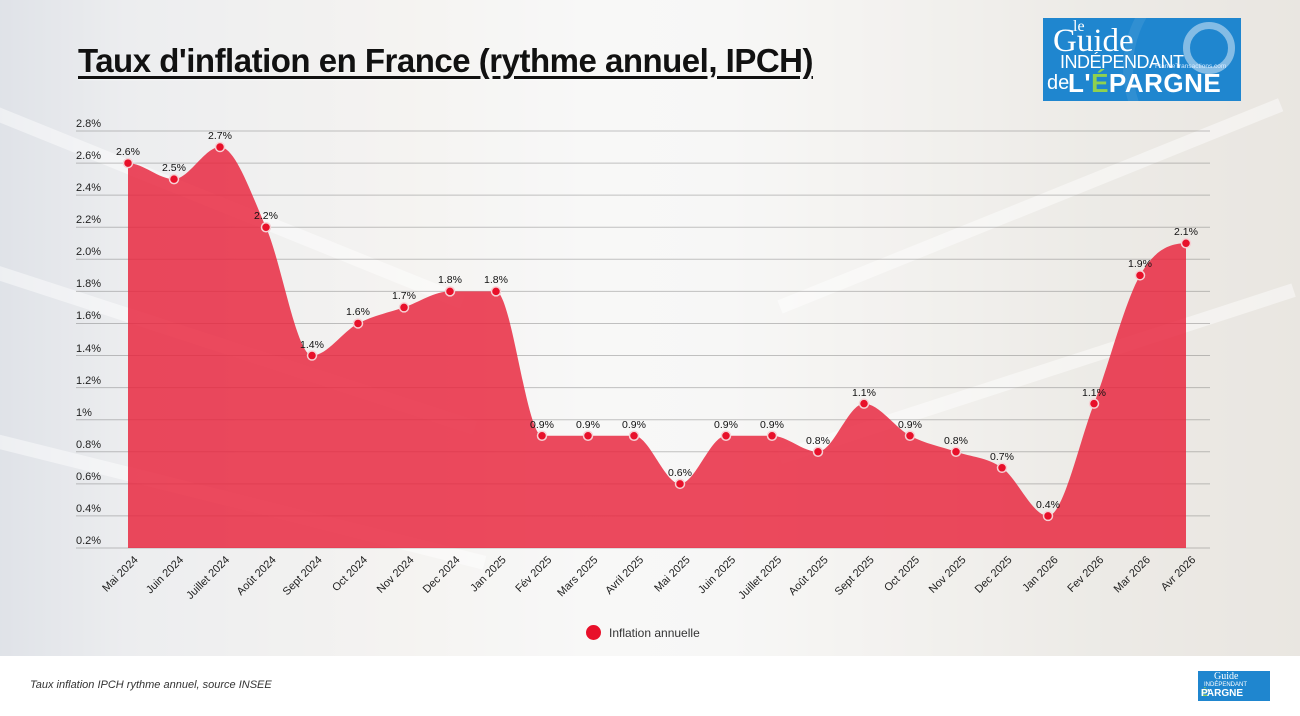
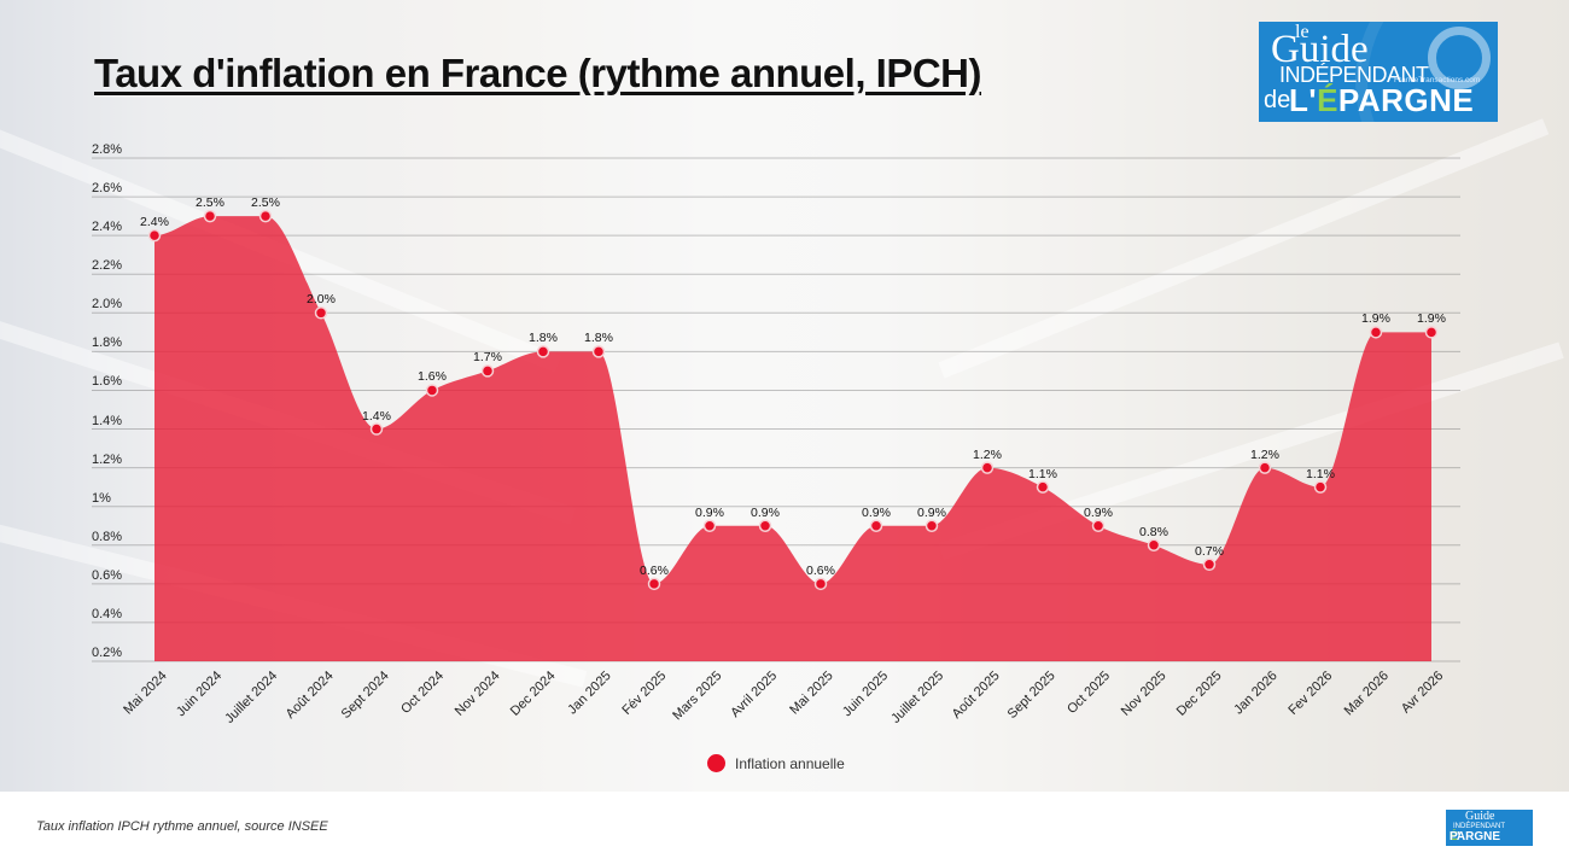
Mai 2024: 2.6% -> 2.4%
Juillet 2024: 2.7% -> 2.5%
Août 2024: 2.2% -> 2.0%
Fév 2025: 0.9% -> 0.6%
Août 2025: 0.8% -> 1.2%
Jan 2026: 0.4% -> 1.2%
Avr 2026: 2.1% -> 1.9%
